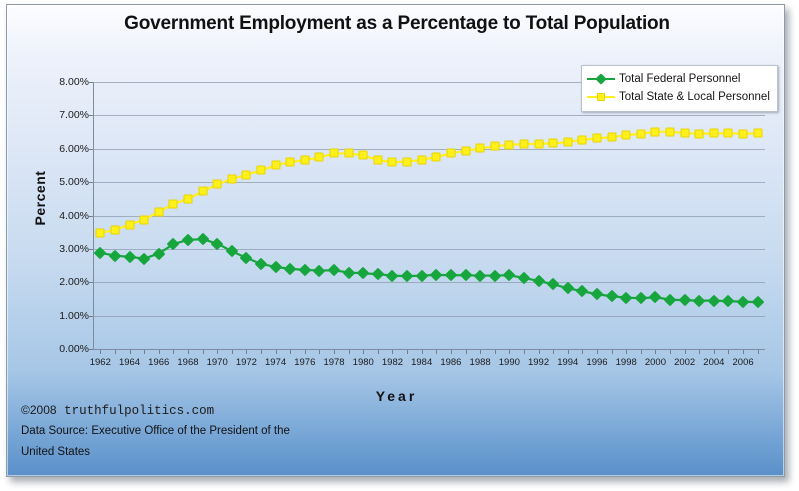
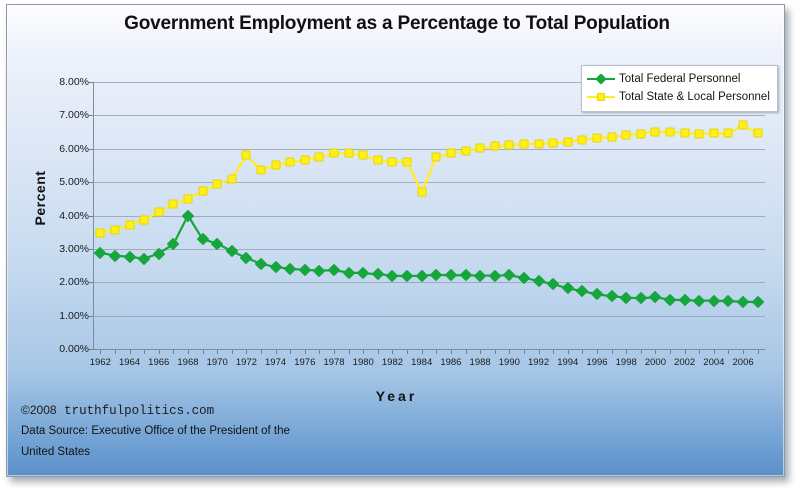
Total Federal Personnel/1968: 3.3% -> 4.0%
Total State & Local Personnel/1972: 5.2% -> 5.8%
Total State & Local Personnel/1984: 5.7% -> 4.7%
Total State & Local Personnel/2006: 6.5% -> 6.7%
